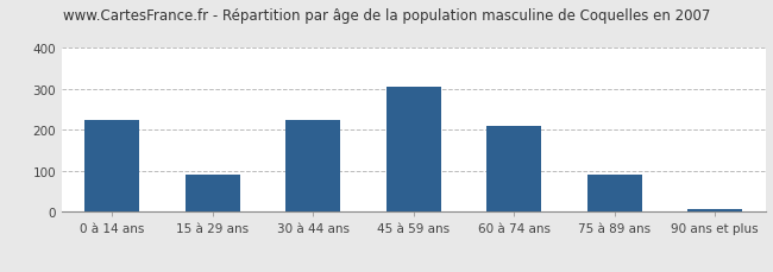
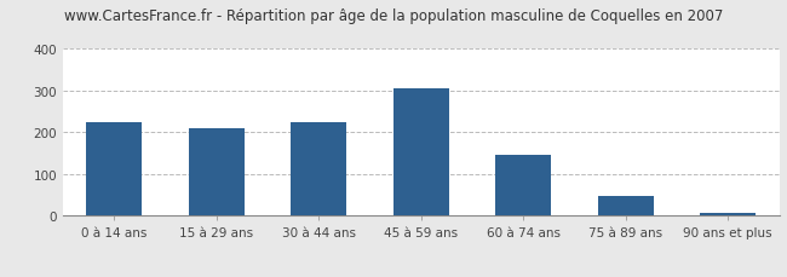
15 à 29 ans: 90 -> 210
60 à 74 ans: 210 -> 147
75 à 89 ans: 90 -> 48
